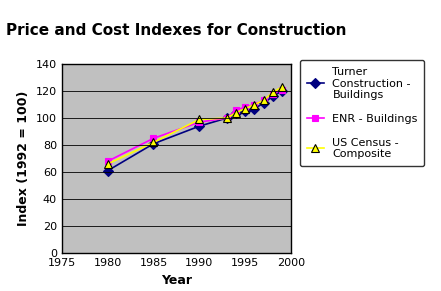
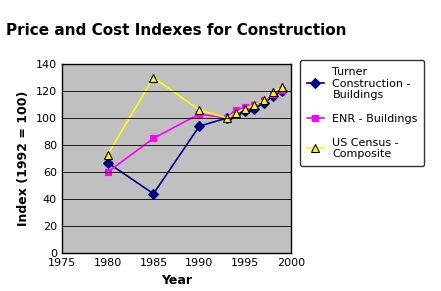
Turner Construction - Buildings/1980: 61 -> 67
ENR - Buildings/1980: 68 -> 60
US Census - Composite/1980: 66 -> 73
Turner Construction - Buildings/1985: 81 -> 44
US Census - Composite/1985: 82 -> 130
ENR - Buildings/1990: 97 -> 103
US Census - Composite/1990: 99 -> 106
